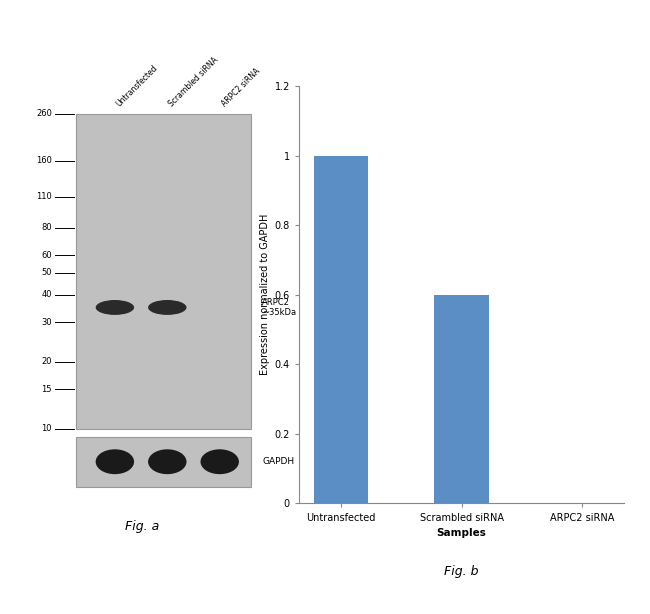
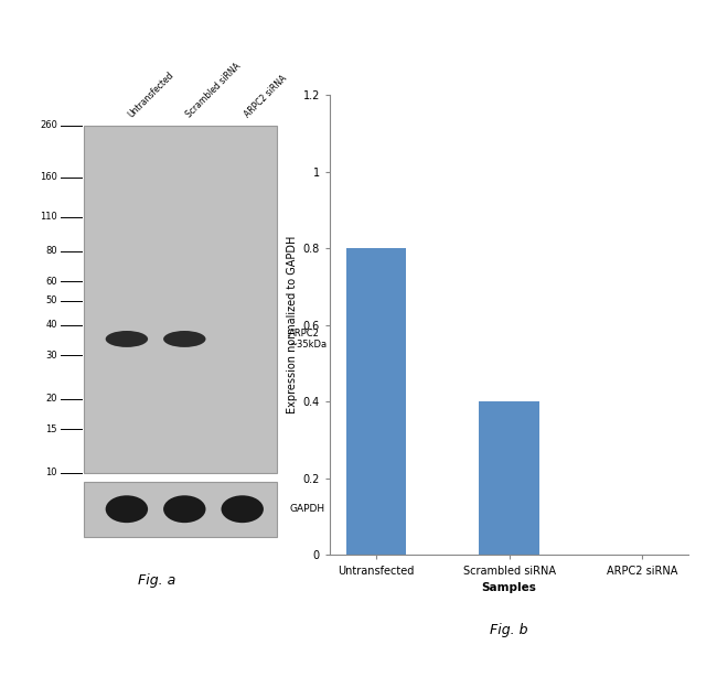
Untransfected: 1.0 -> 0.8
Scrambled siRNA: 0.6 -> 0.4
